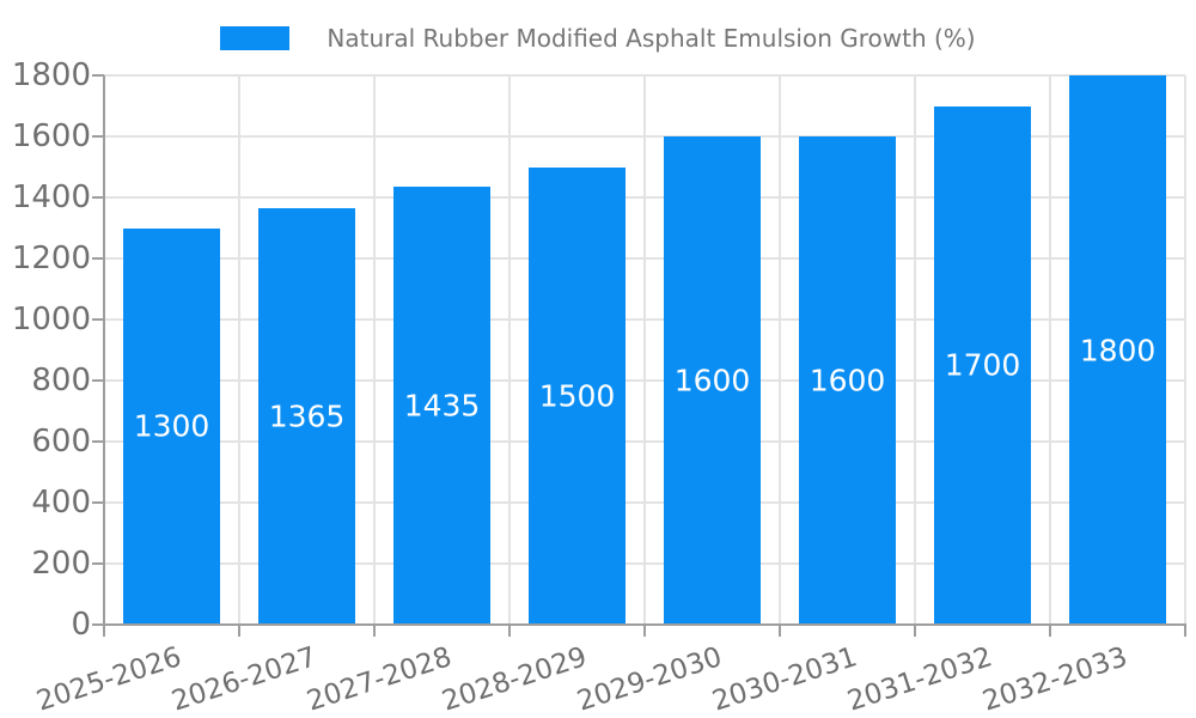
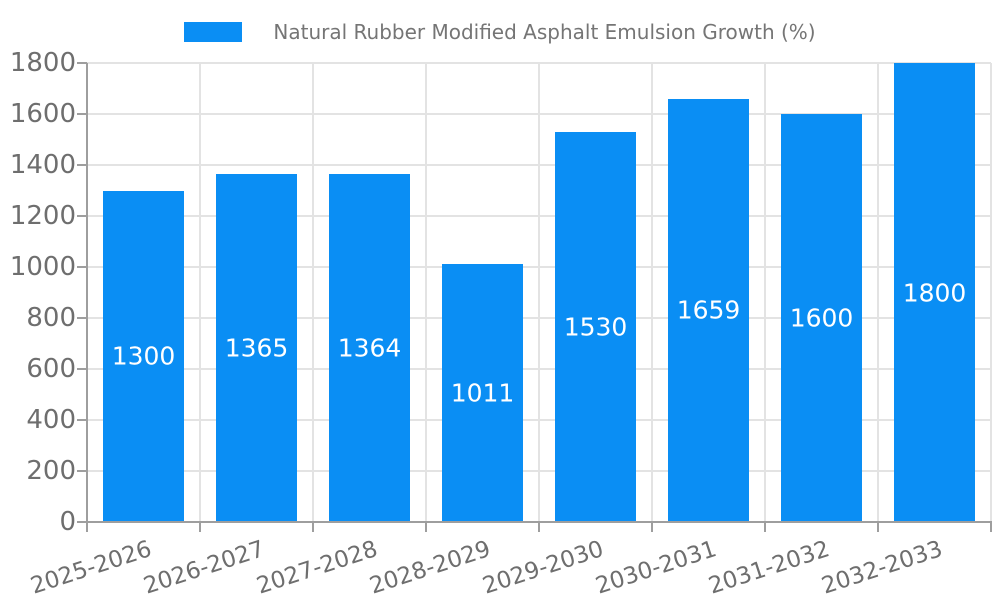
2027-2028: 1435 -> 1364
2028-2029: 1500 -> 1011
2029-2030: 1600 -> 1530
2030-2031: 1600 -> 1659
2031-2032: 1700 -> 1600
